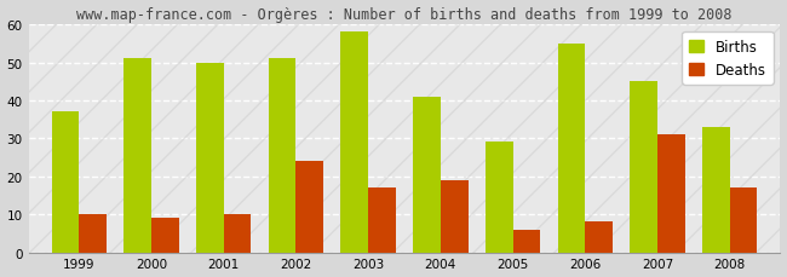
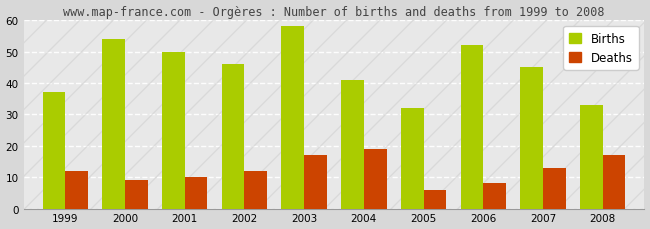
Deaths/1999: 10 -> 12
Births/2000: 51 -> 54
Births/2002: 51 -> 46
Deaths/2002: 24 -> 12
Births/2005: 29 -> 32
Births/2006: 55 -> 52
Deaths/2007: 31 -> 13
